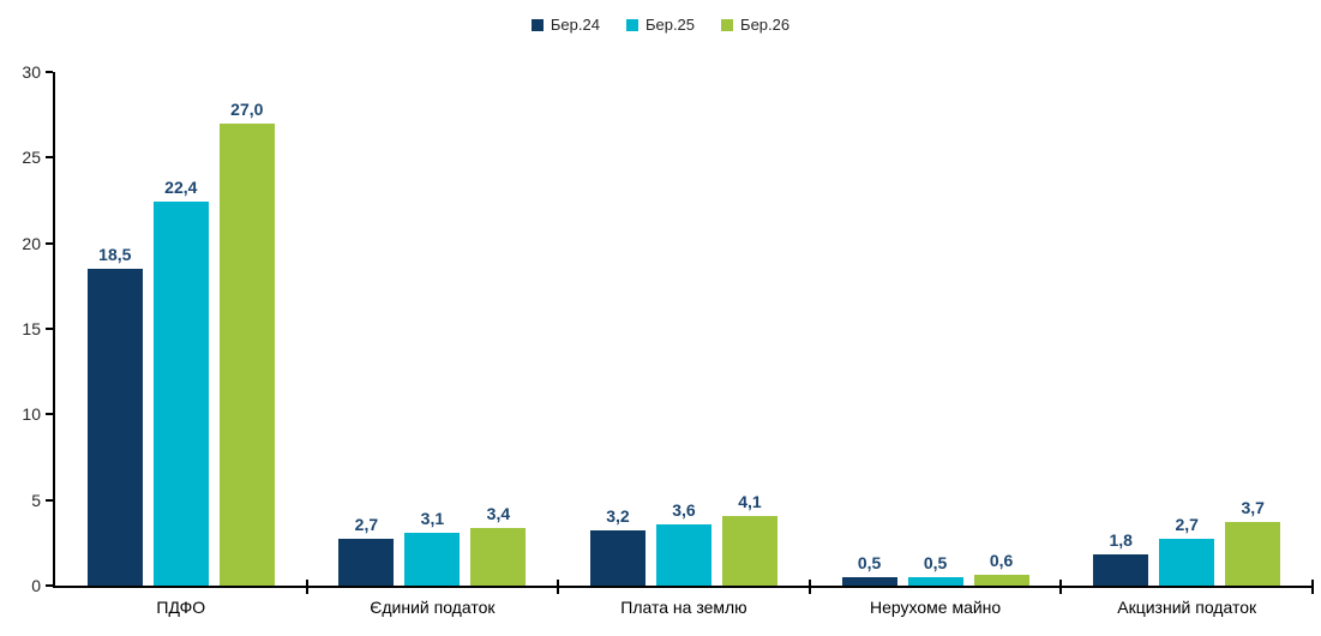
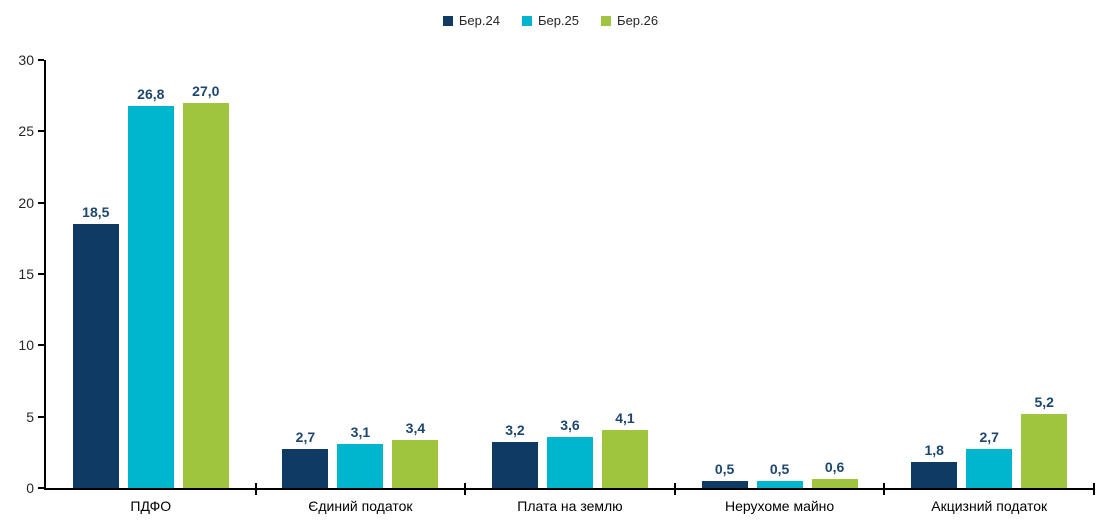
Бер.25/ПДФО: 22,4 -> 26,8
Бер.26/Акцизний податок: 3,7 -> 5,2
